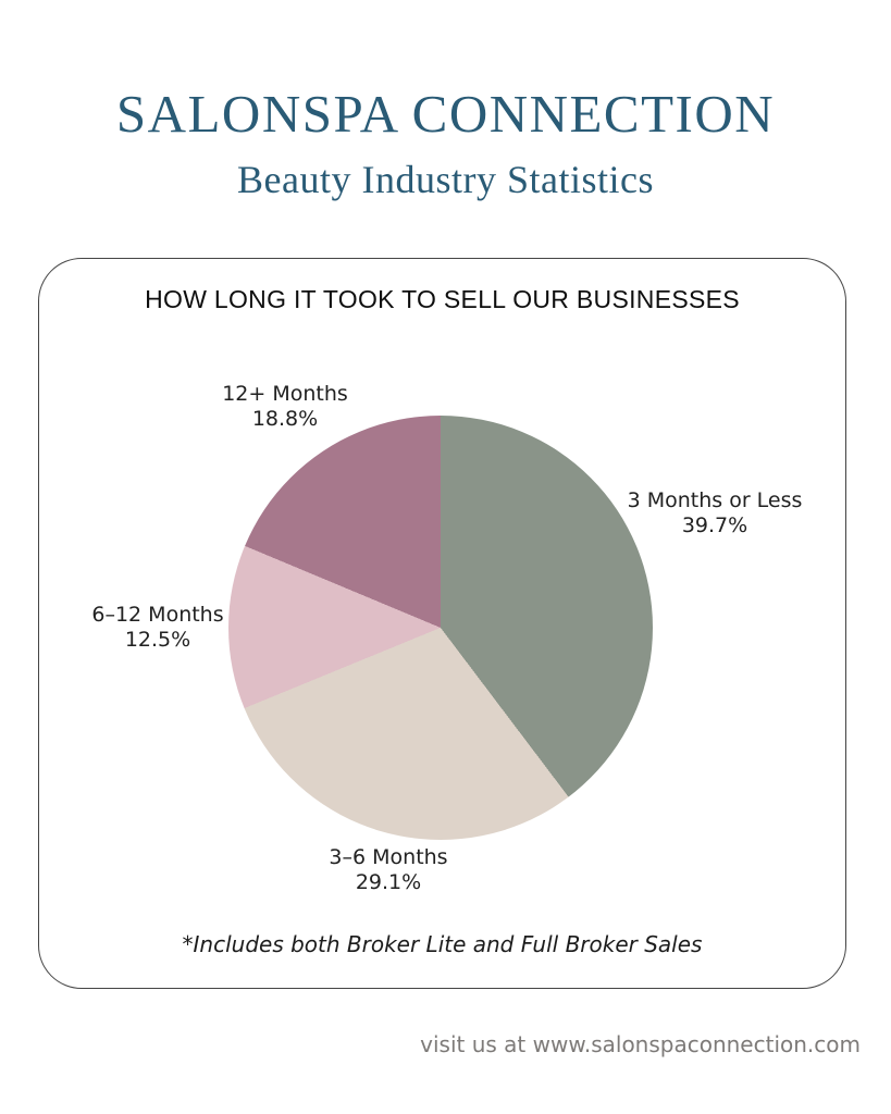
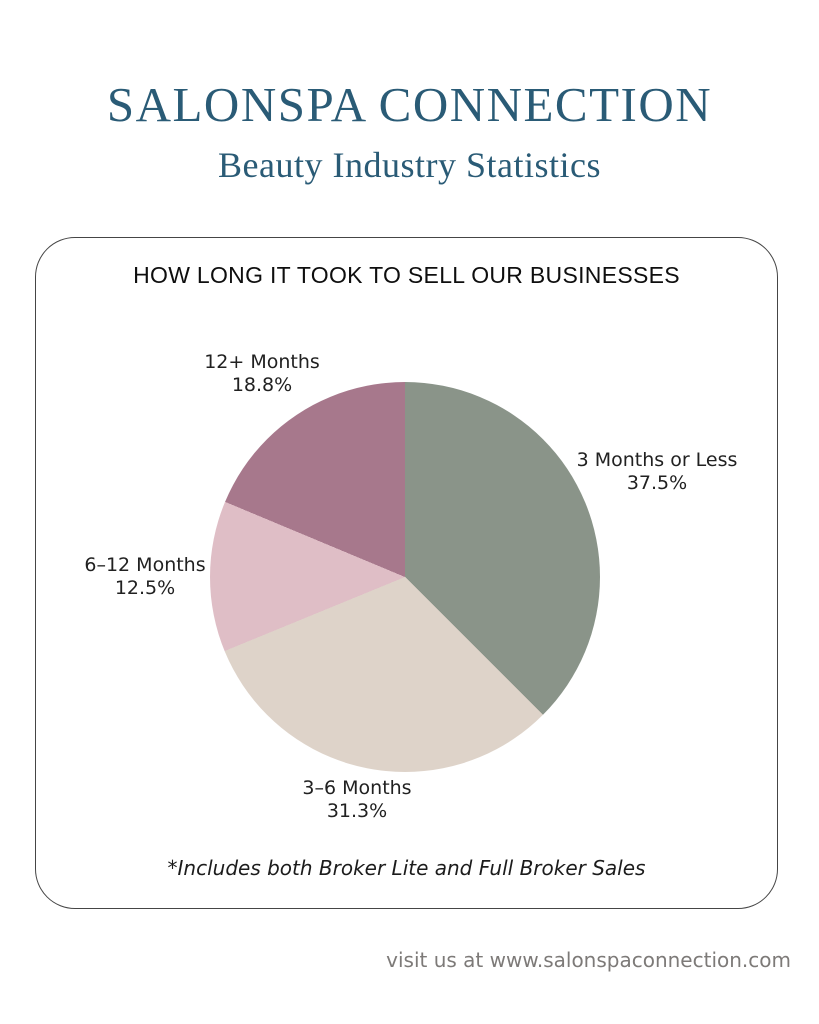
3 Months or Less: 39.7% -> 37.5%
3–6 Months: 29.1% -> 31.3%
